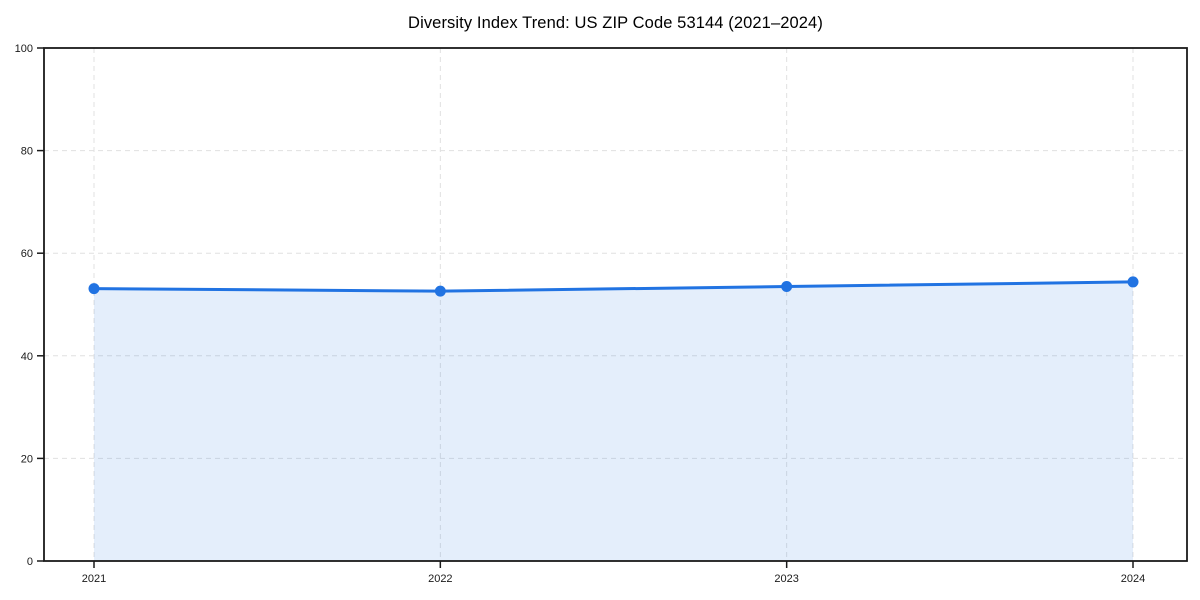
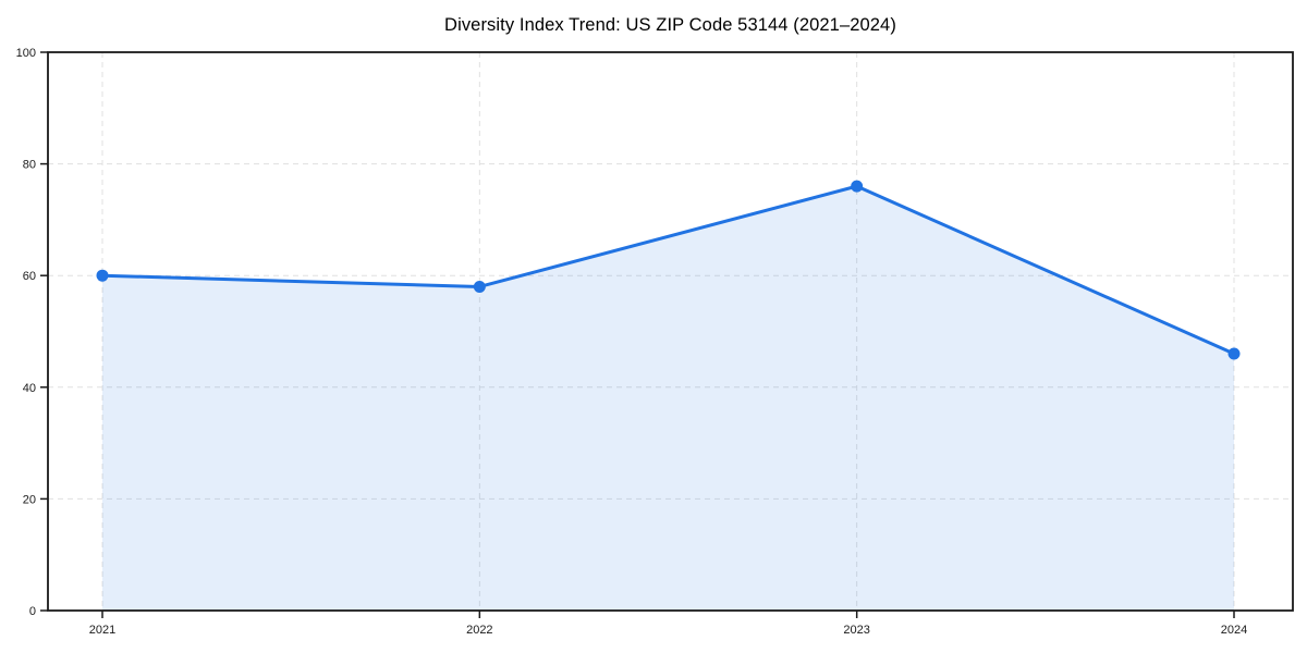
2021: 53 -> 60
2022: 53 -> 58
2023: 54 -> 76
2024: 54 -> 46
